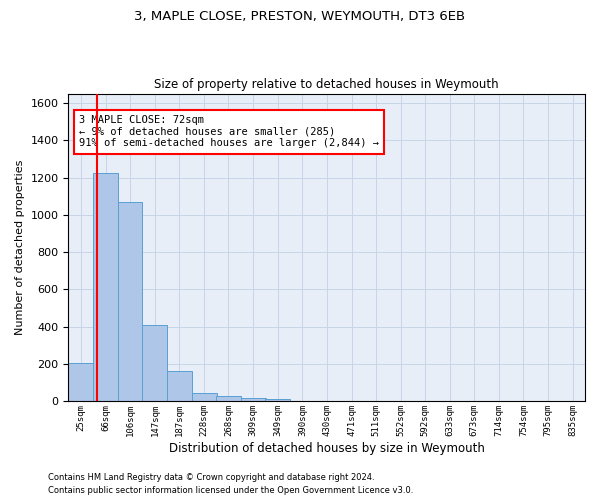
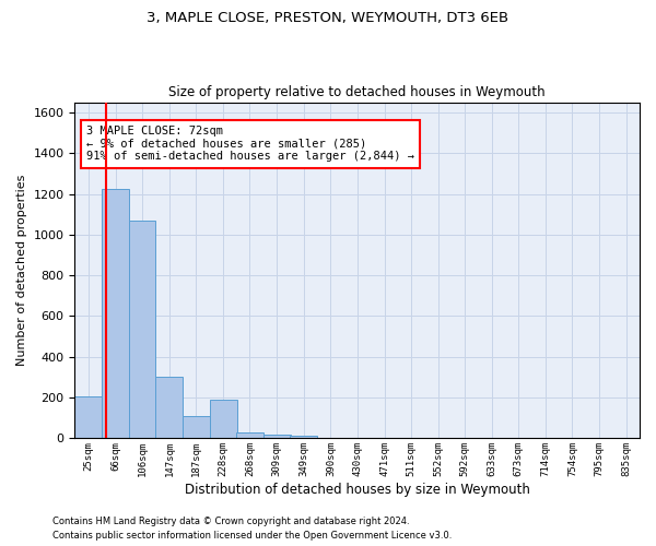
147sqm: 410 -> 300
187sqm: 160 -> 110
228sqm: 40 -> 190
